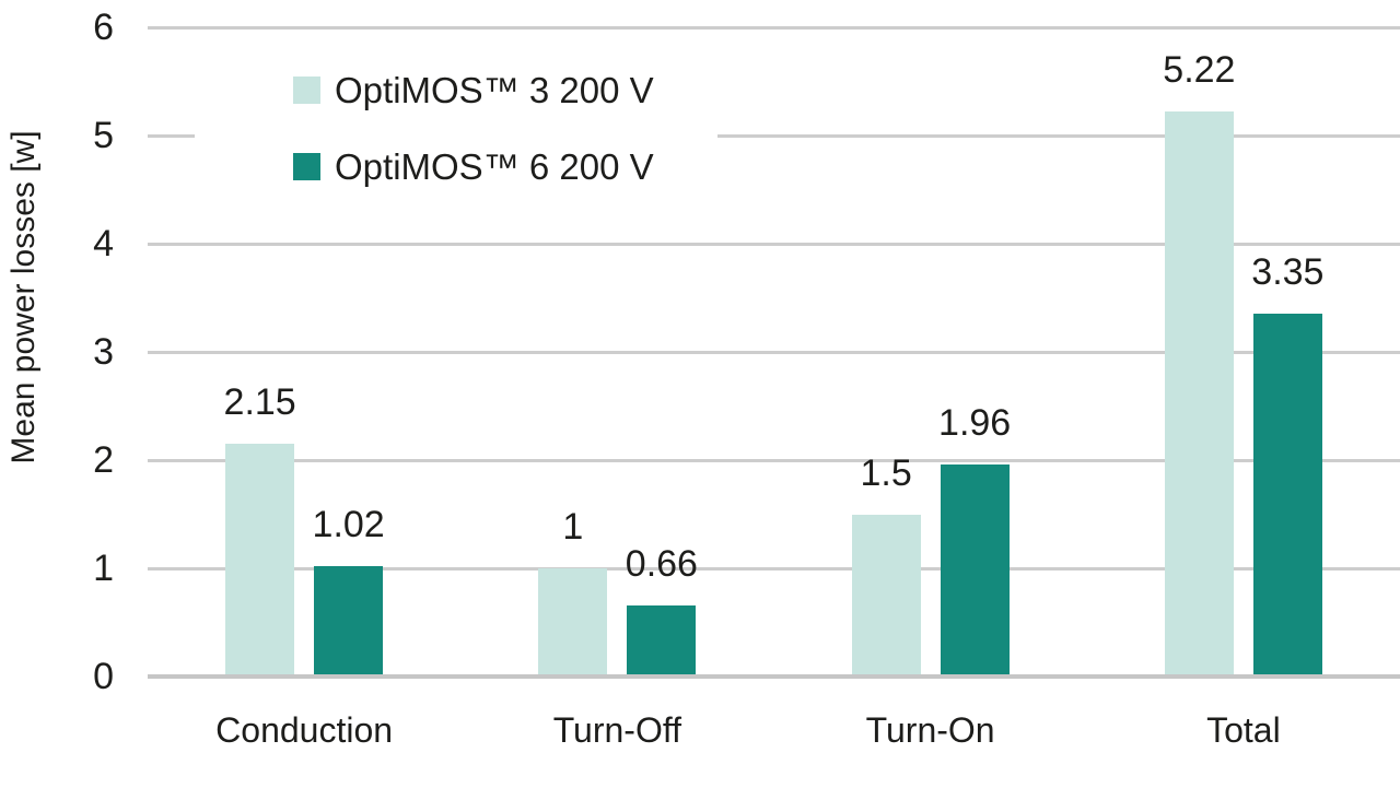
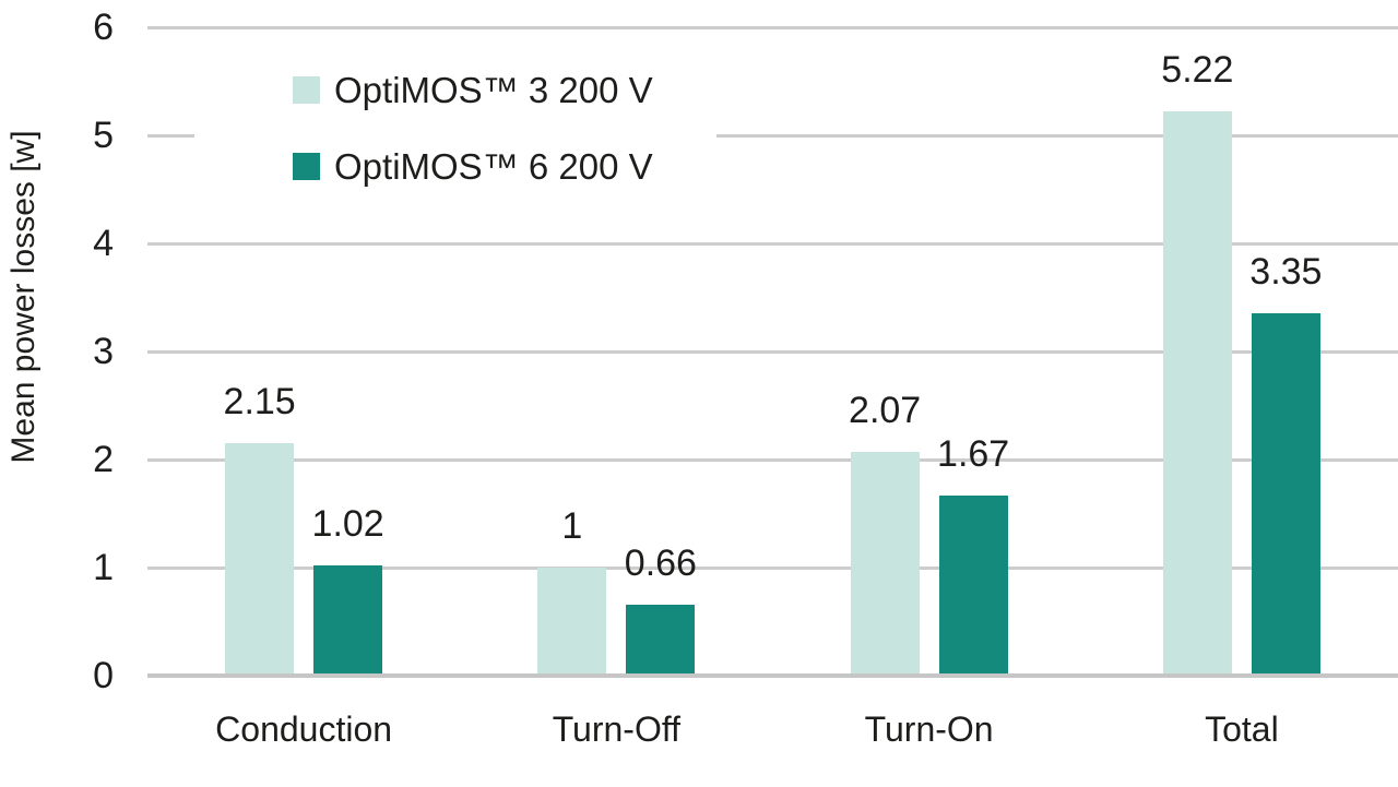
OptiMOS™ 3 200 V/Turn-On: 1.5 -> 2.07
OptiMOS™ 6 200 V/Turn-On: 1.96 -> 1.67
